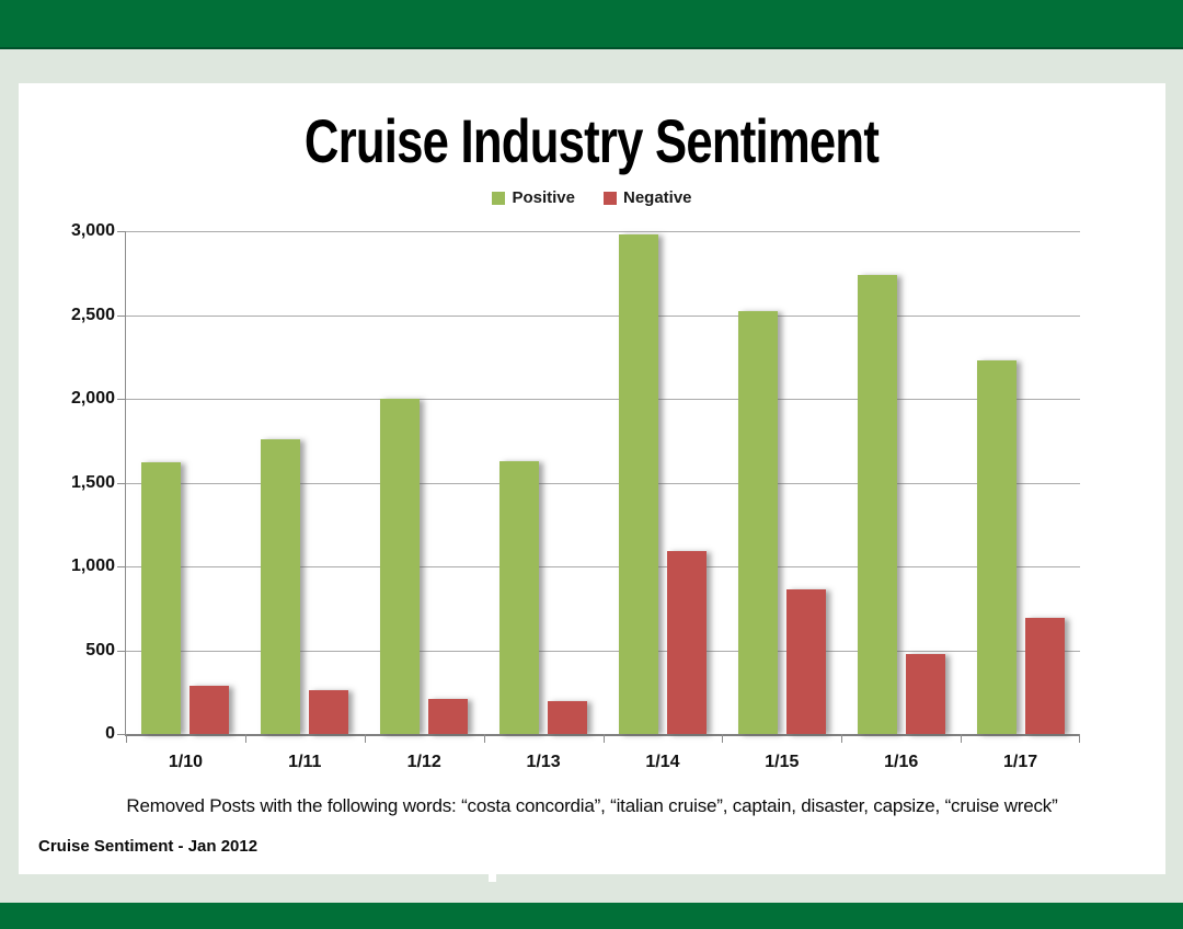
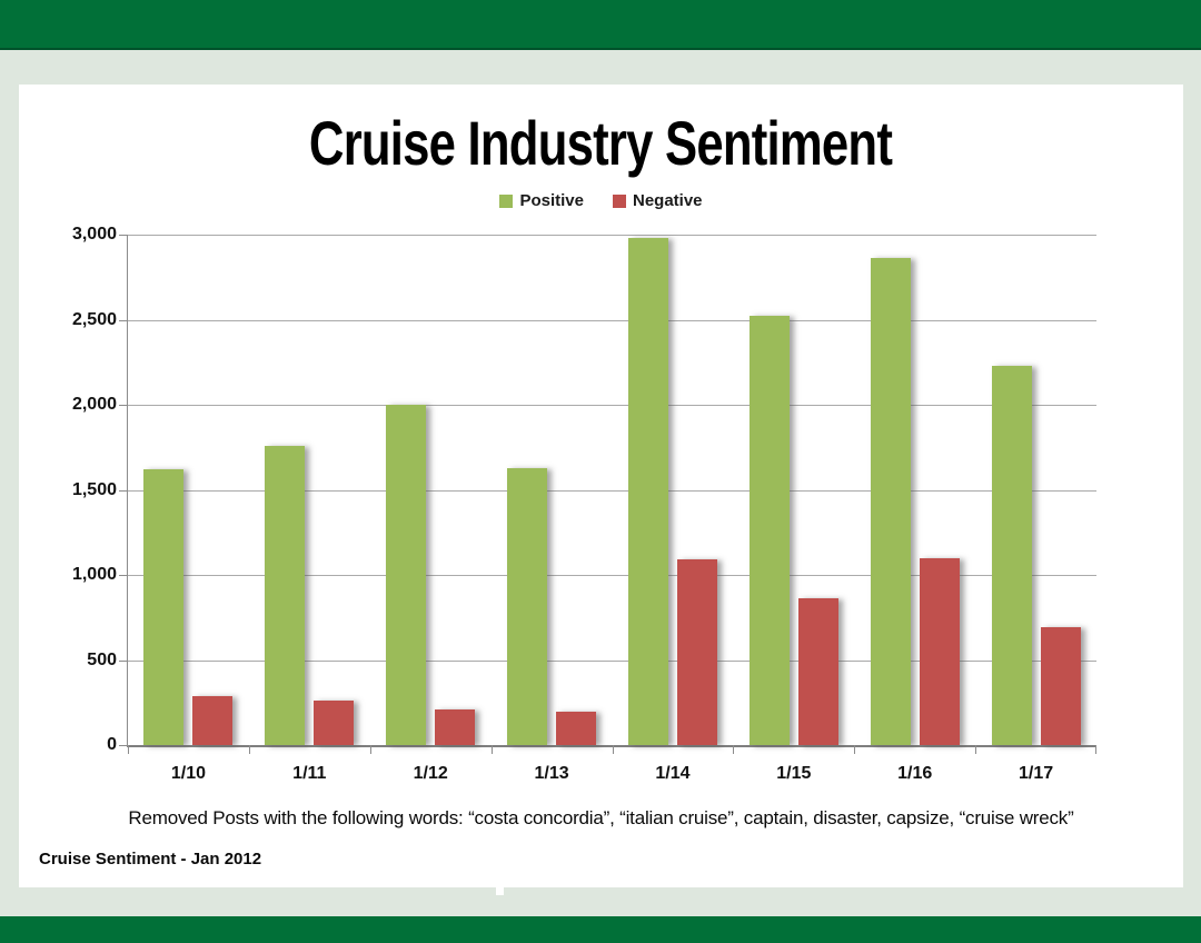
Positive/1/16: 2740 -> 2860
Negative/1/16: 480 -> 1100
